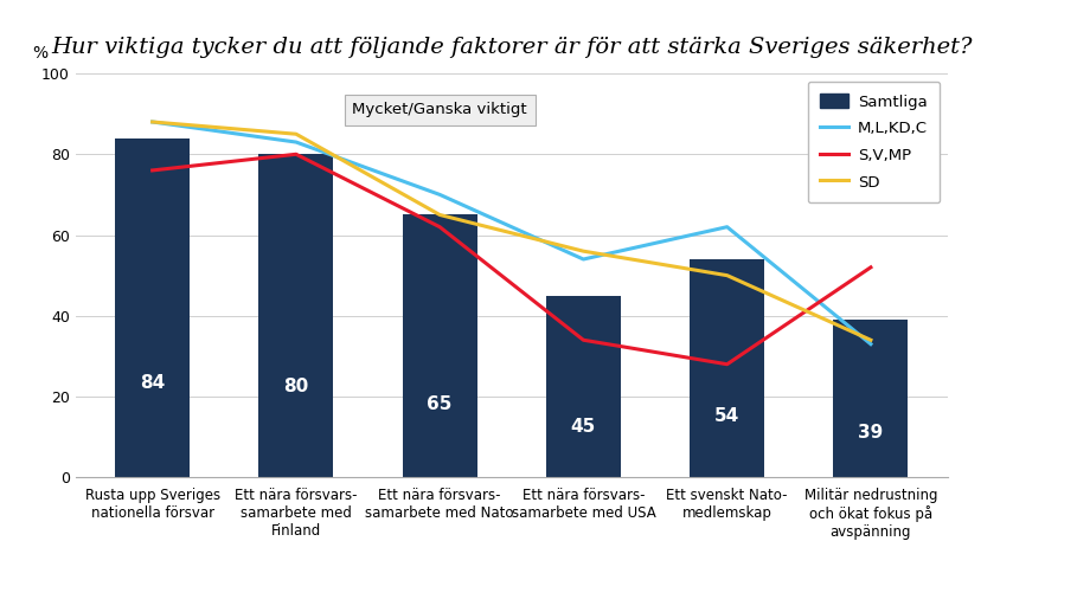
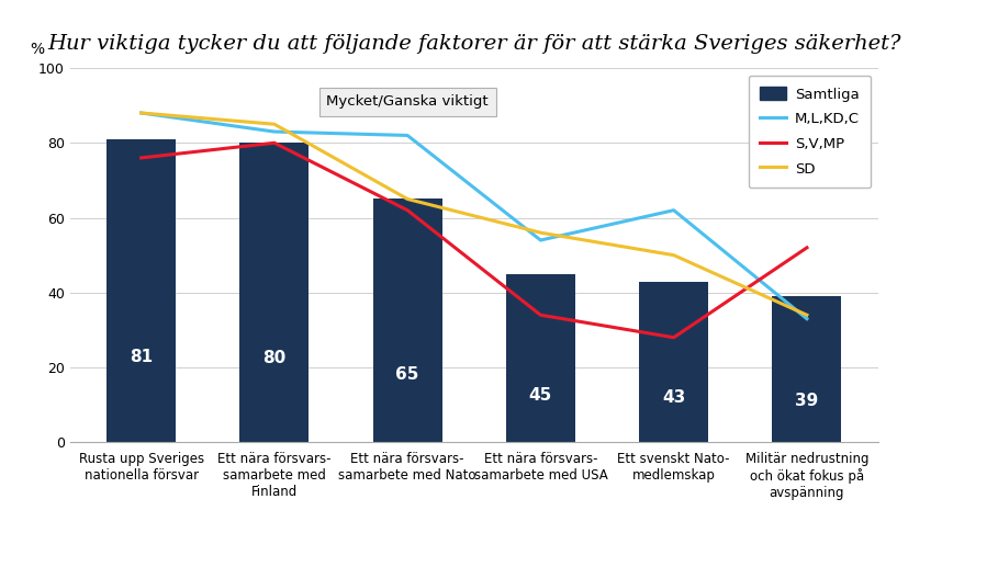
Samtliga/Rusta upp Sveriges nationella försvar: 84 -> 81
M,L,KD,C/Ett nära försvars- samarbete med Nato: 70 -> 82
Samtliga/Ett svenskt Nato- medlemskap: 54 -> 43
